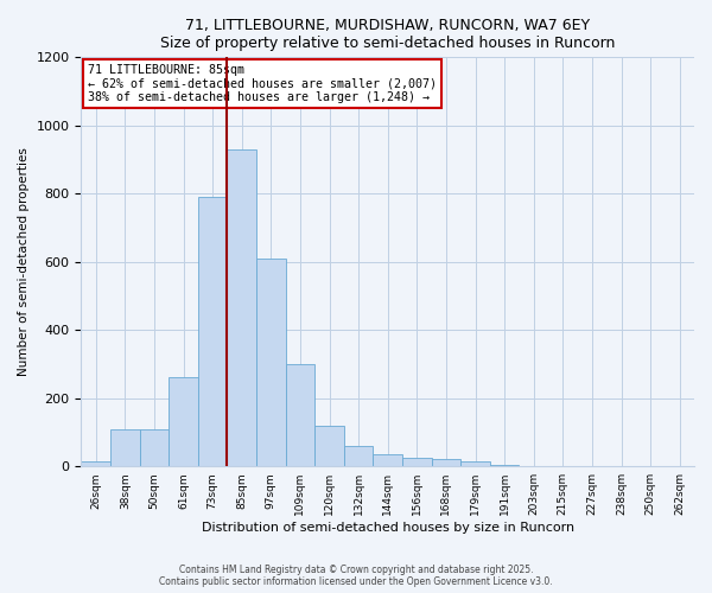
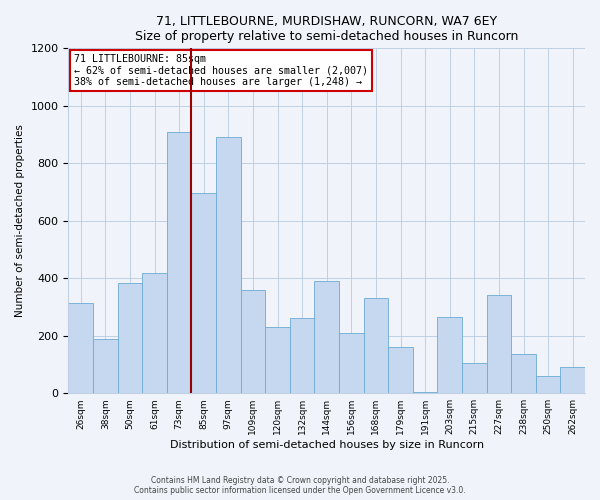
26sqm: 15 -> 315
38sqm: 110 -> 190
50sqm: 110 -> 385
61sqm: 260 -> 420
73sqm: 790 -> 910
85sqm: 930 -> 695
97sqm: 610 -> 890
109sqm: 300 -> 360
120sqm: 120 -> 230
132sqm: 60 -> 260
144sqm: 35 -> 390
156sqm: 25 -> 210
168sqm: 20 -> 330
179sqm: 15 -> 160
203sqm: 2 -> 265
215sqm: 1 -> 105
227sqm: 1 -> 340
238sqm: 1 -> 135
250sqm: 1 -> 60
262sqm: 1 -> 90
